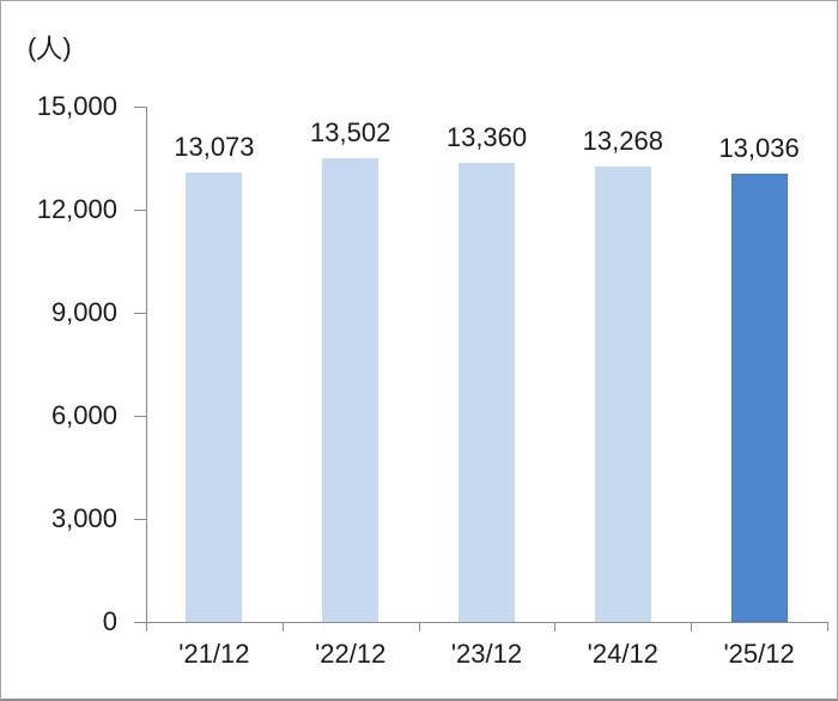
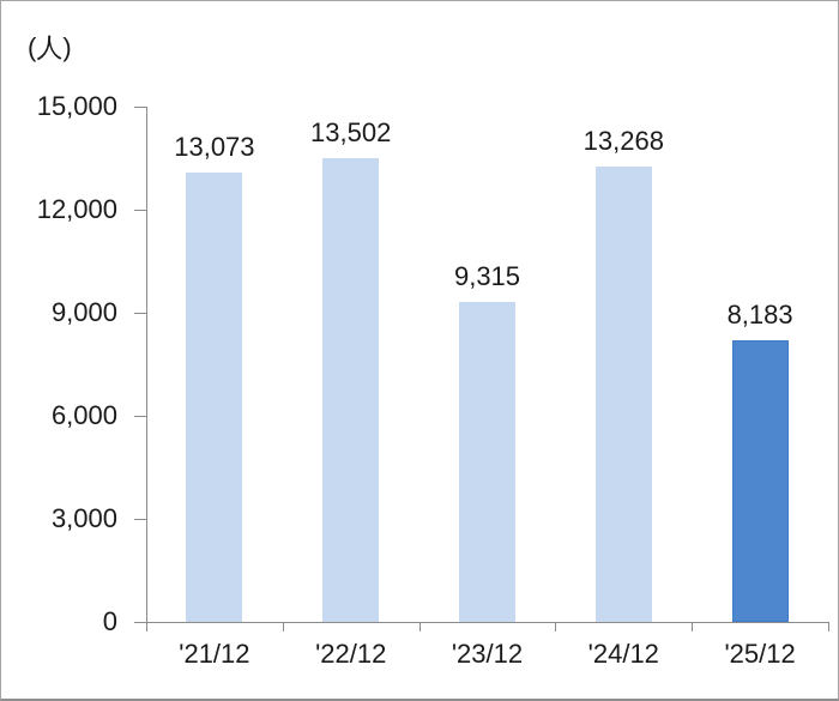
'23/12: 13,360 -> 9,315
'25/12: 13,036 -> 8,183
